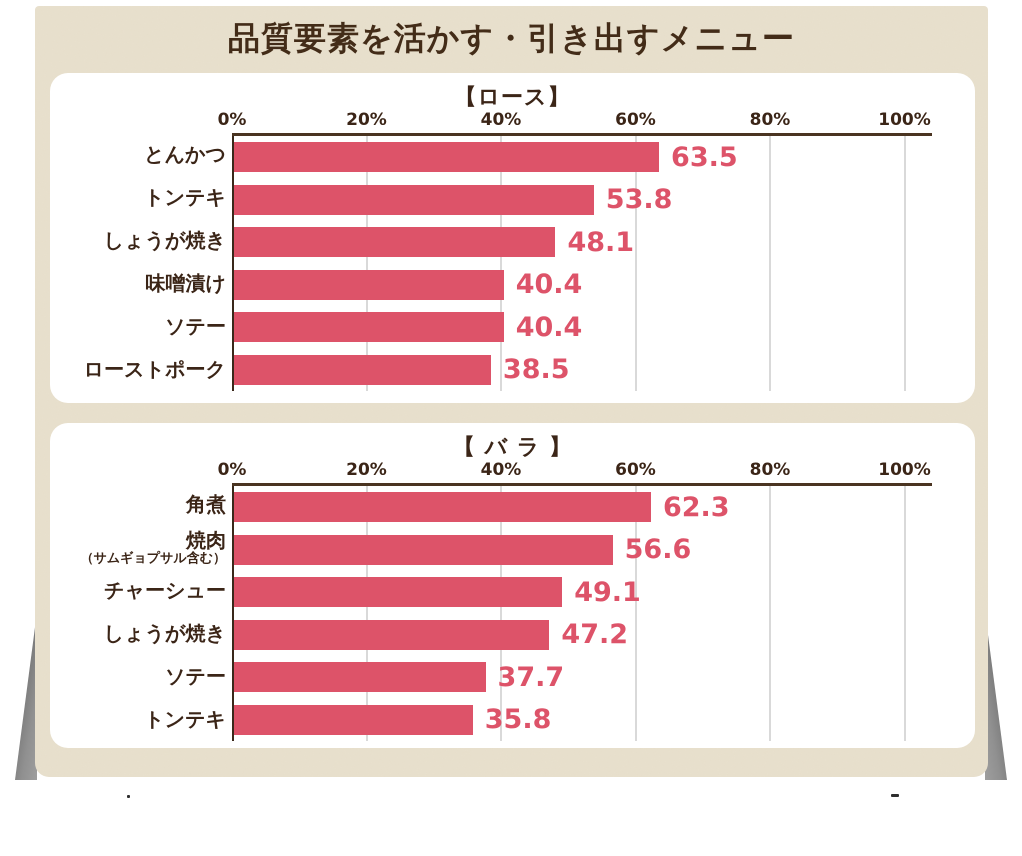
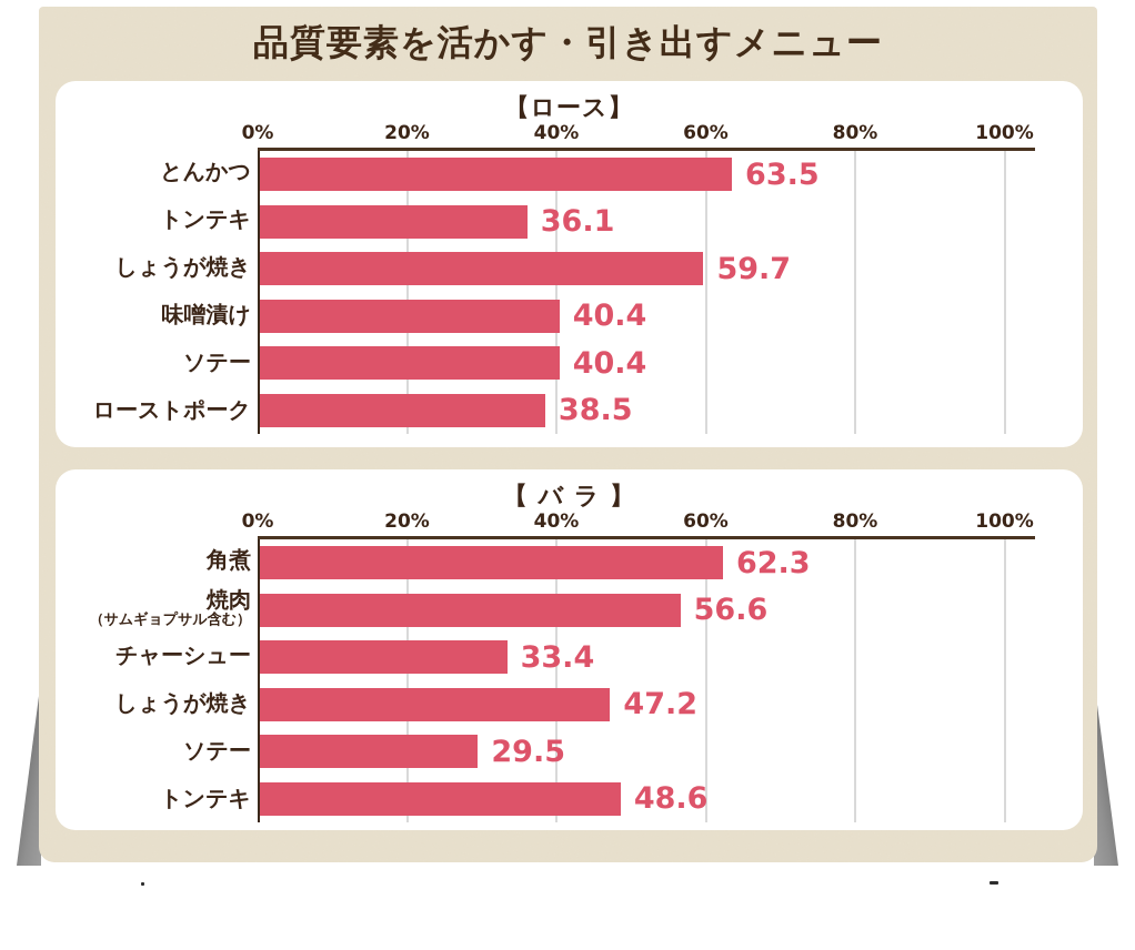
【ロース】/トンテキ: 53.8 -> 36.1
【ロース】/しょうが焼き: 48.1 -> 59.7
【 バ ラ 】/チャーシュー: 49.1 -> 33.4
【 バ ラ 】/ソテー: 37.7 -> 29.5
【 バ ラ 】/トンテキ: 35.8 -> 48.6
